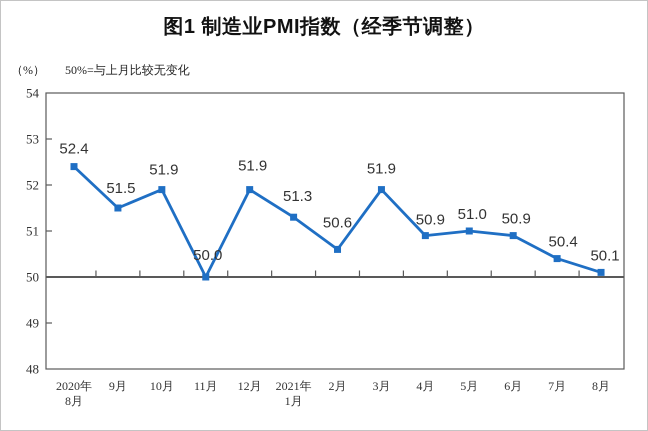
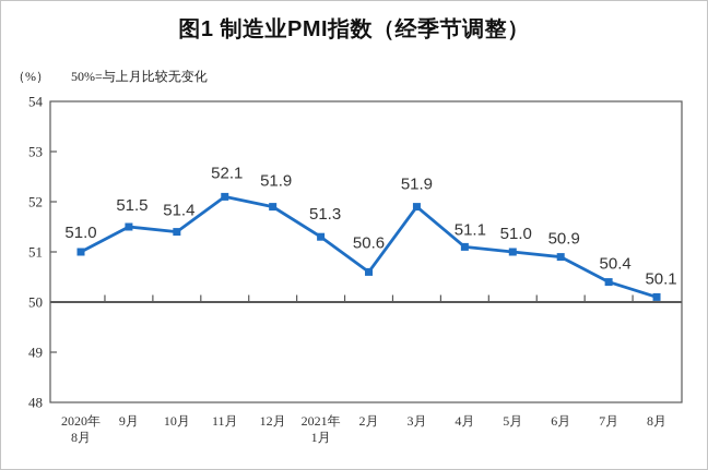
2020年 8月: 52.4 -> 51.0
10月: 51.9 -> 51.4
11月: 50.0 -> 52.1
4月: 50.9 -> 51.1
